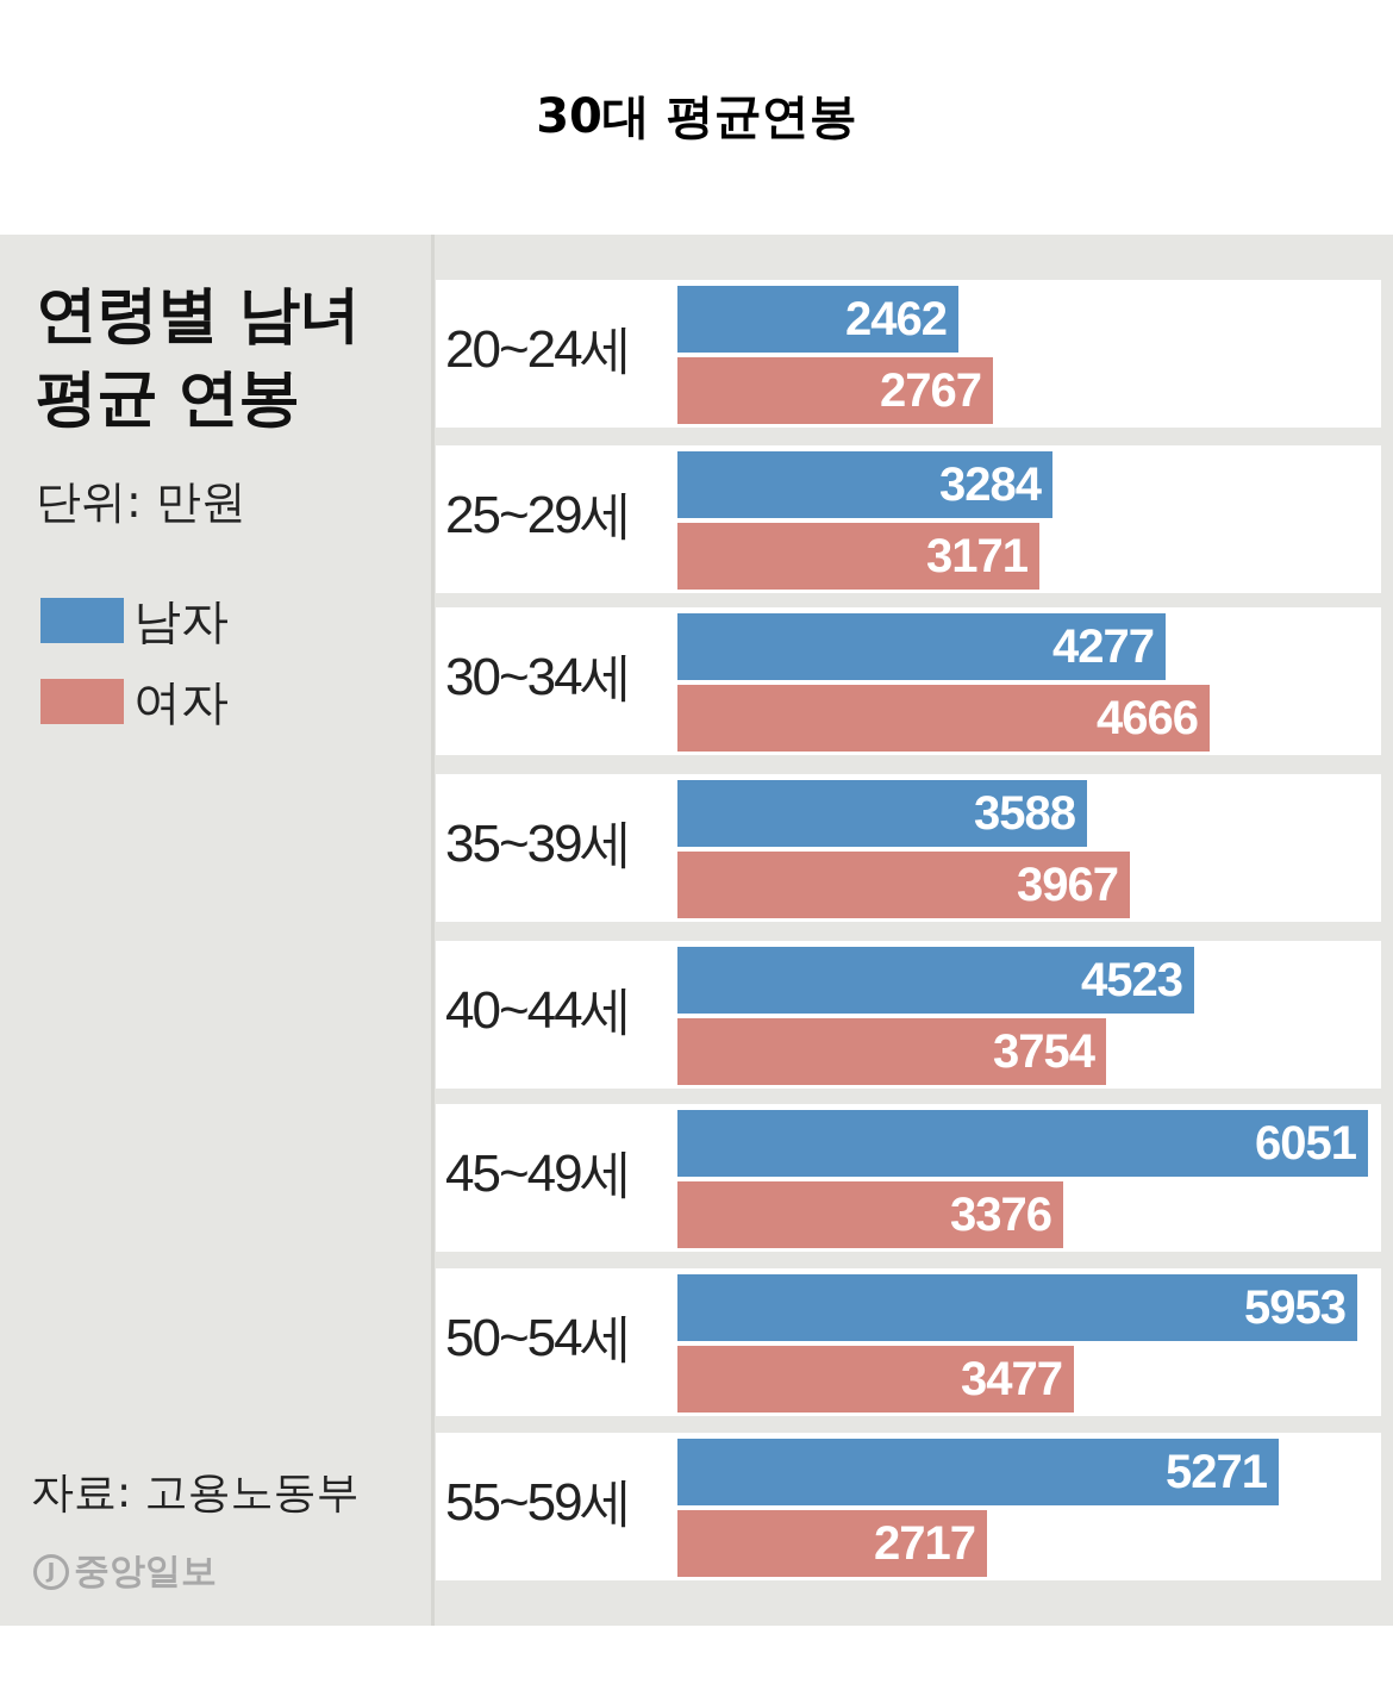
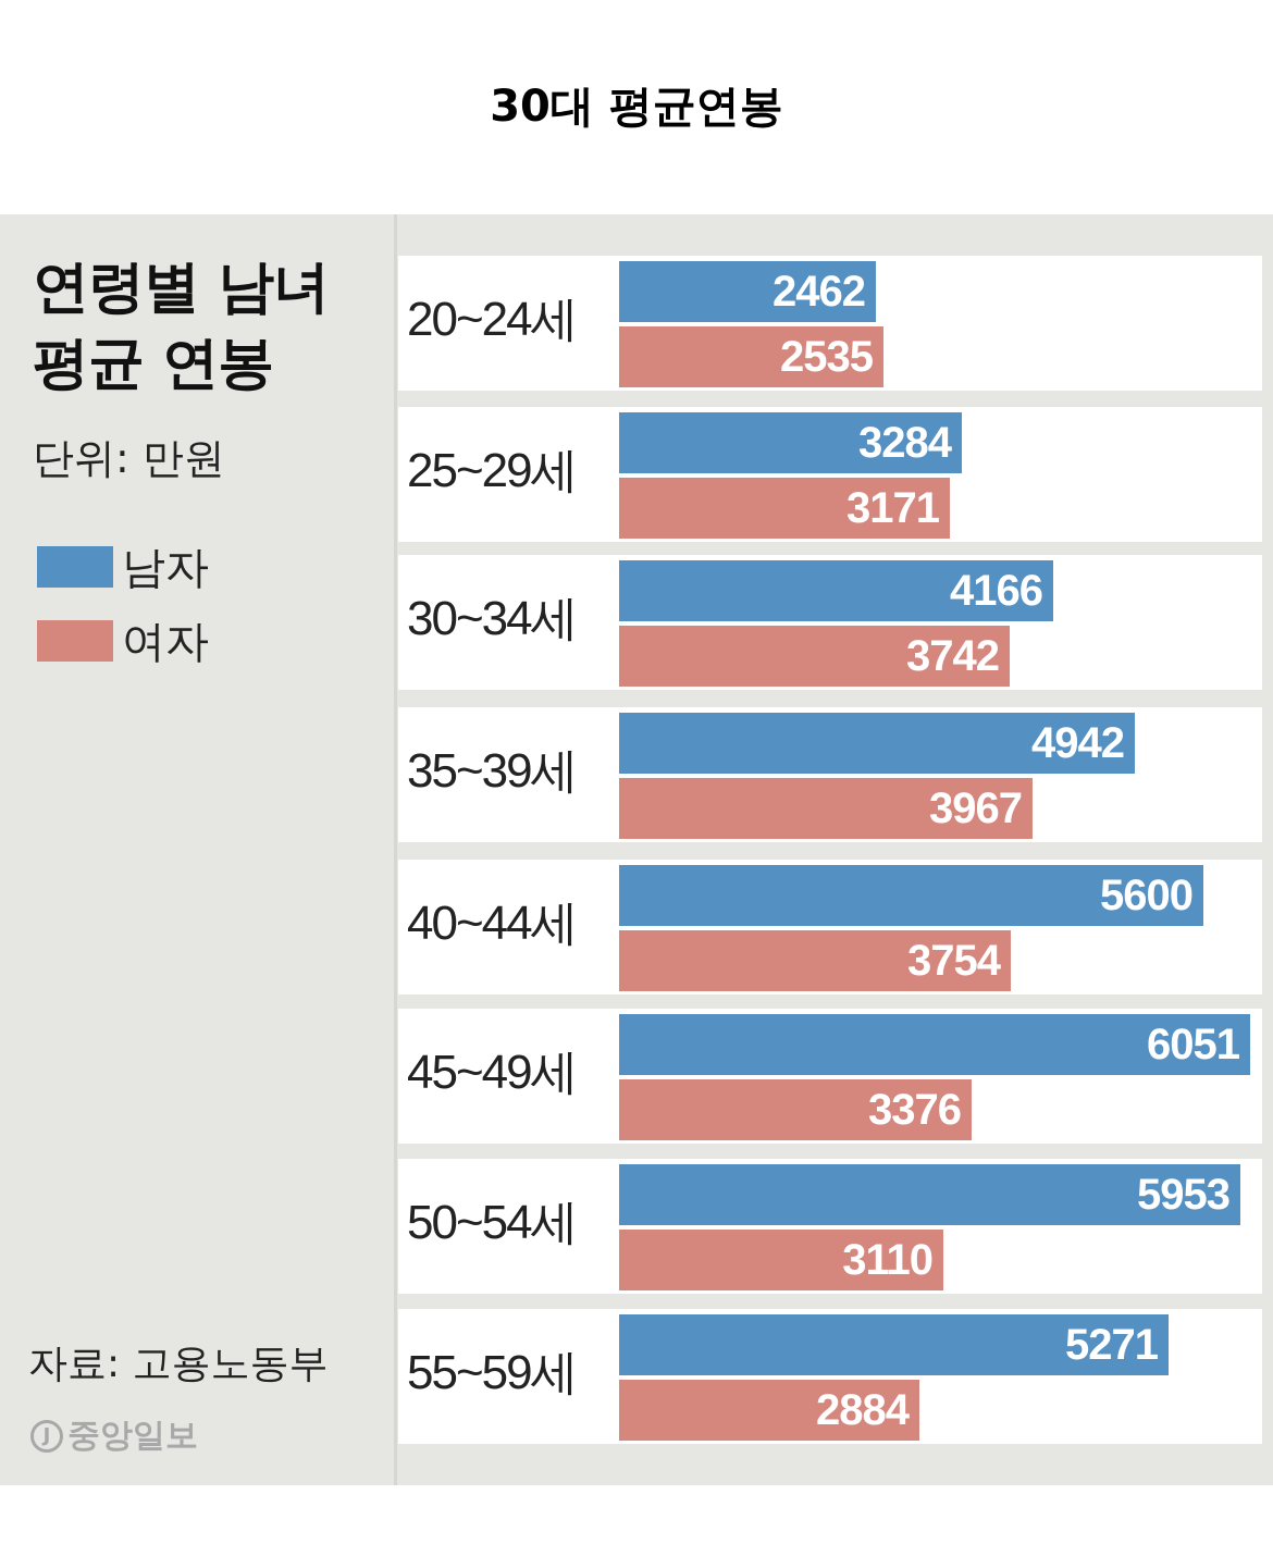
여자/20~24세: 2767 -> 2535
남자/30~34세: 4277 -> 4166
여자/30~34세: 4666 -> 3742
남자/35~39세: 3588 -> 4942
남자/40~44세: 4523 -> 5600
여자/50~54세: 3477 -> 3110
여자/55~59세: 2717 -> 2884
